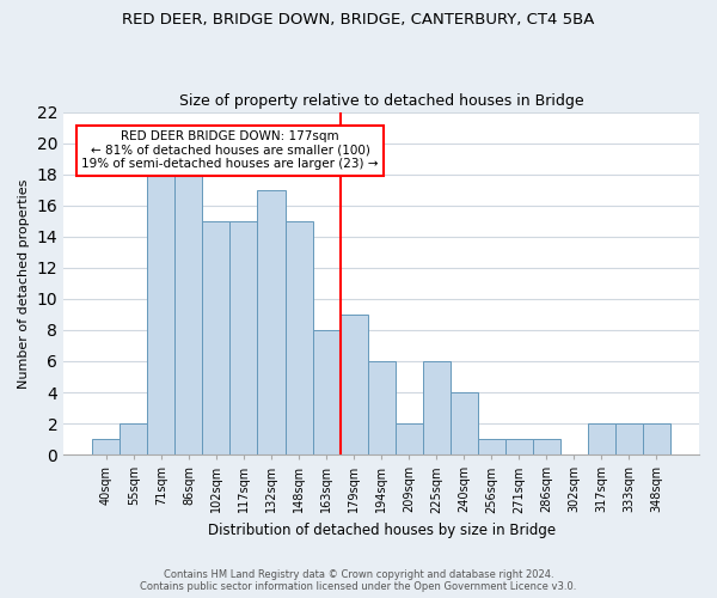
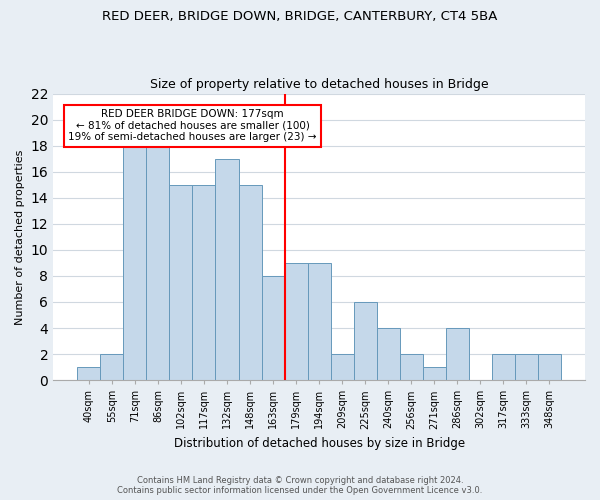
194sqm: 6 -> 9
256sqm: 1 -> 2
286sqm: 1 -> 4
